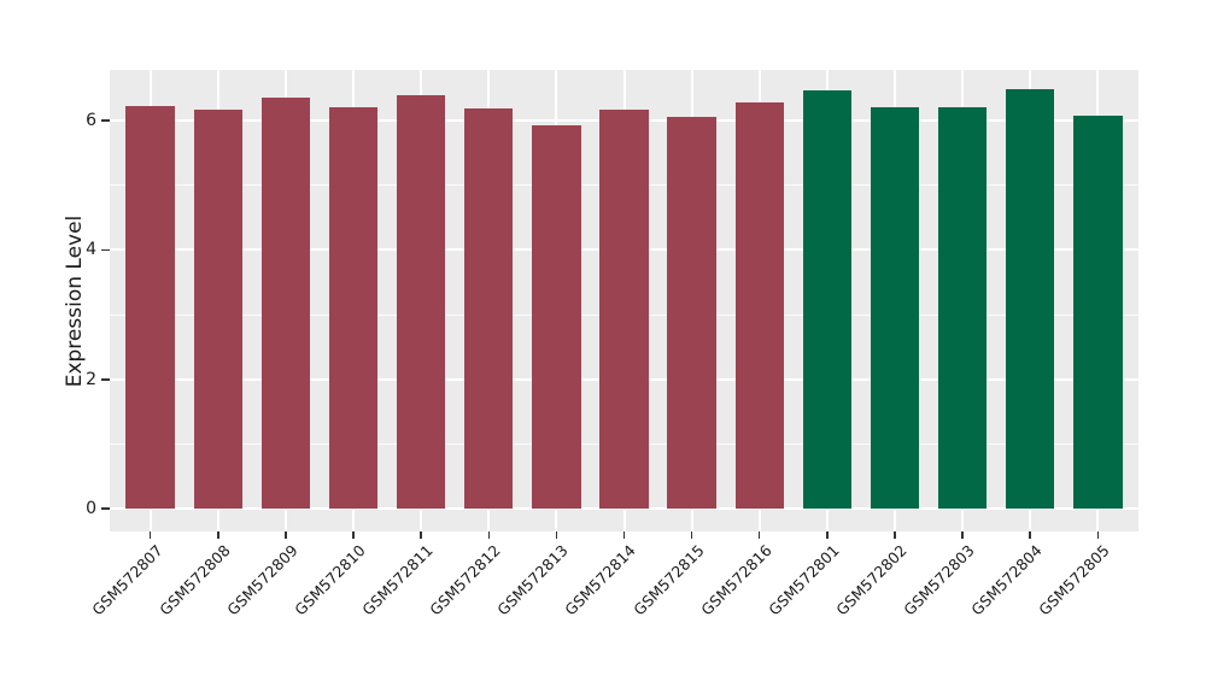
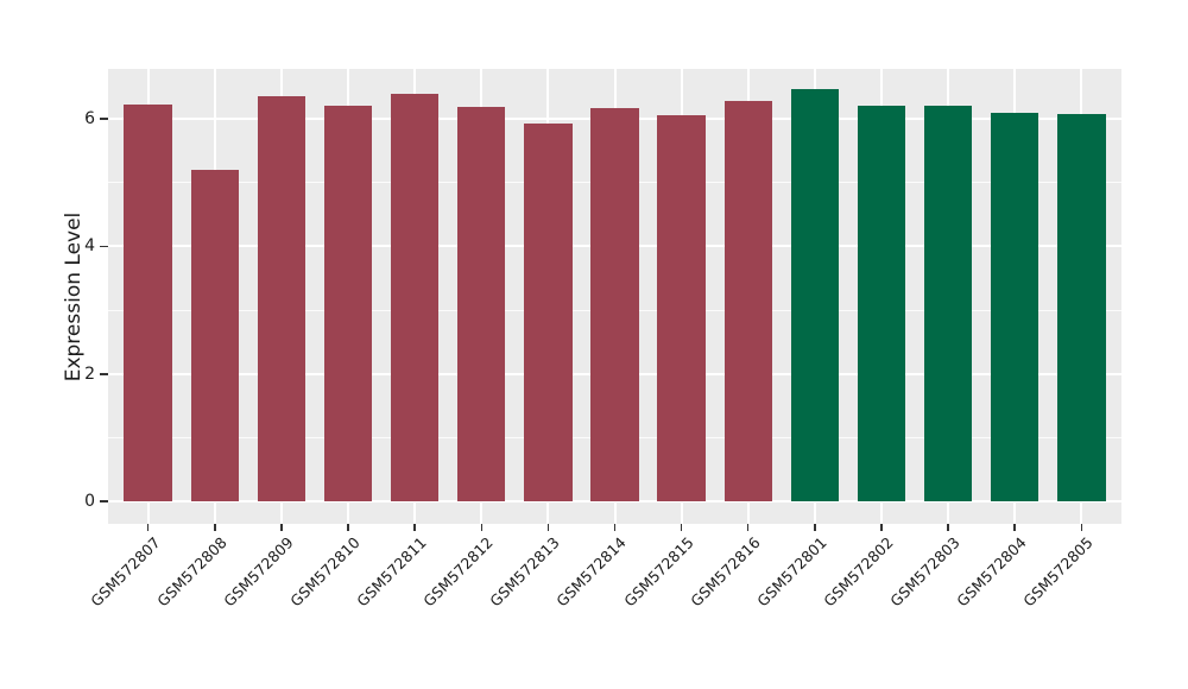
GSM572808: 6.2 -> 5.2
GSM572804: 6.5 -> 6.1
